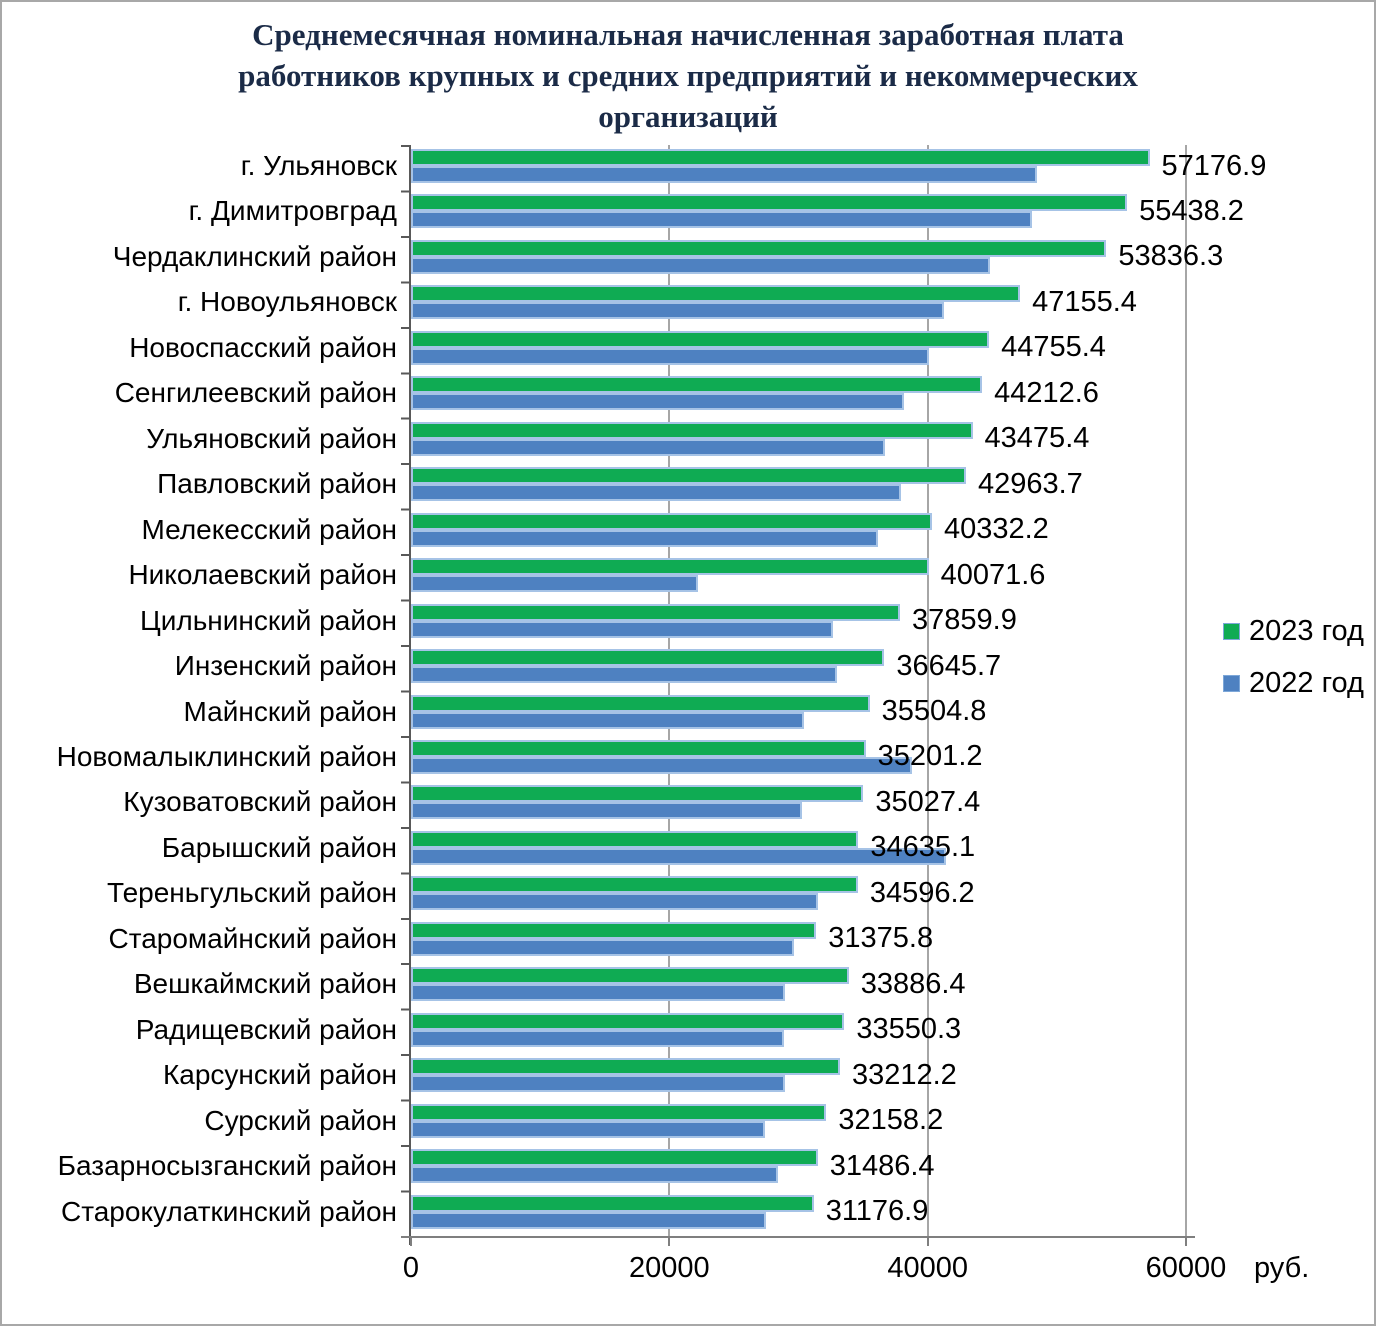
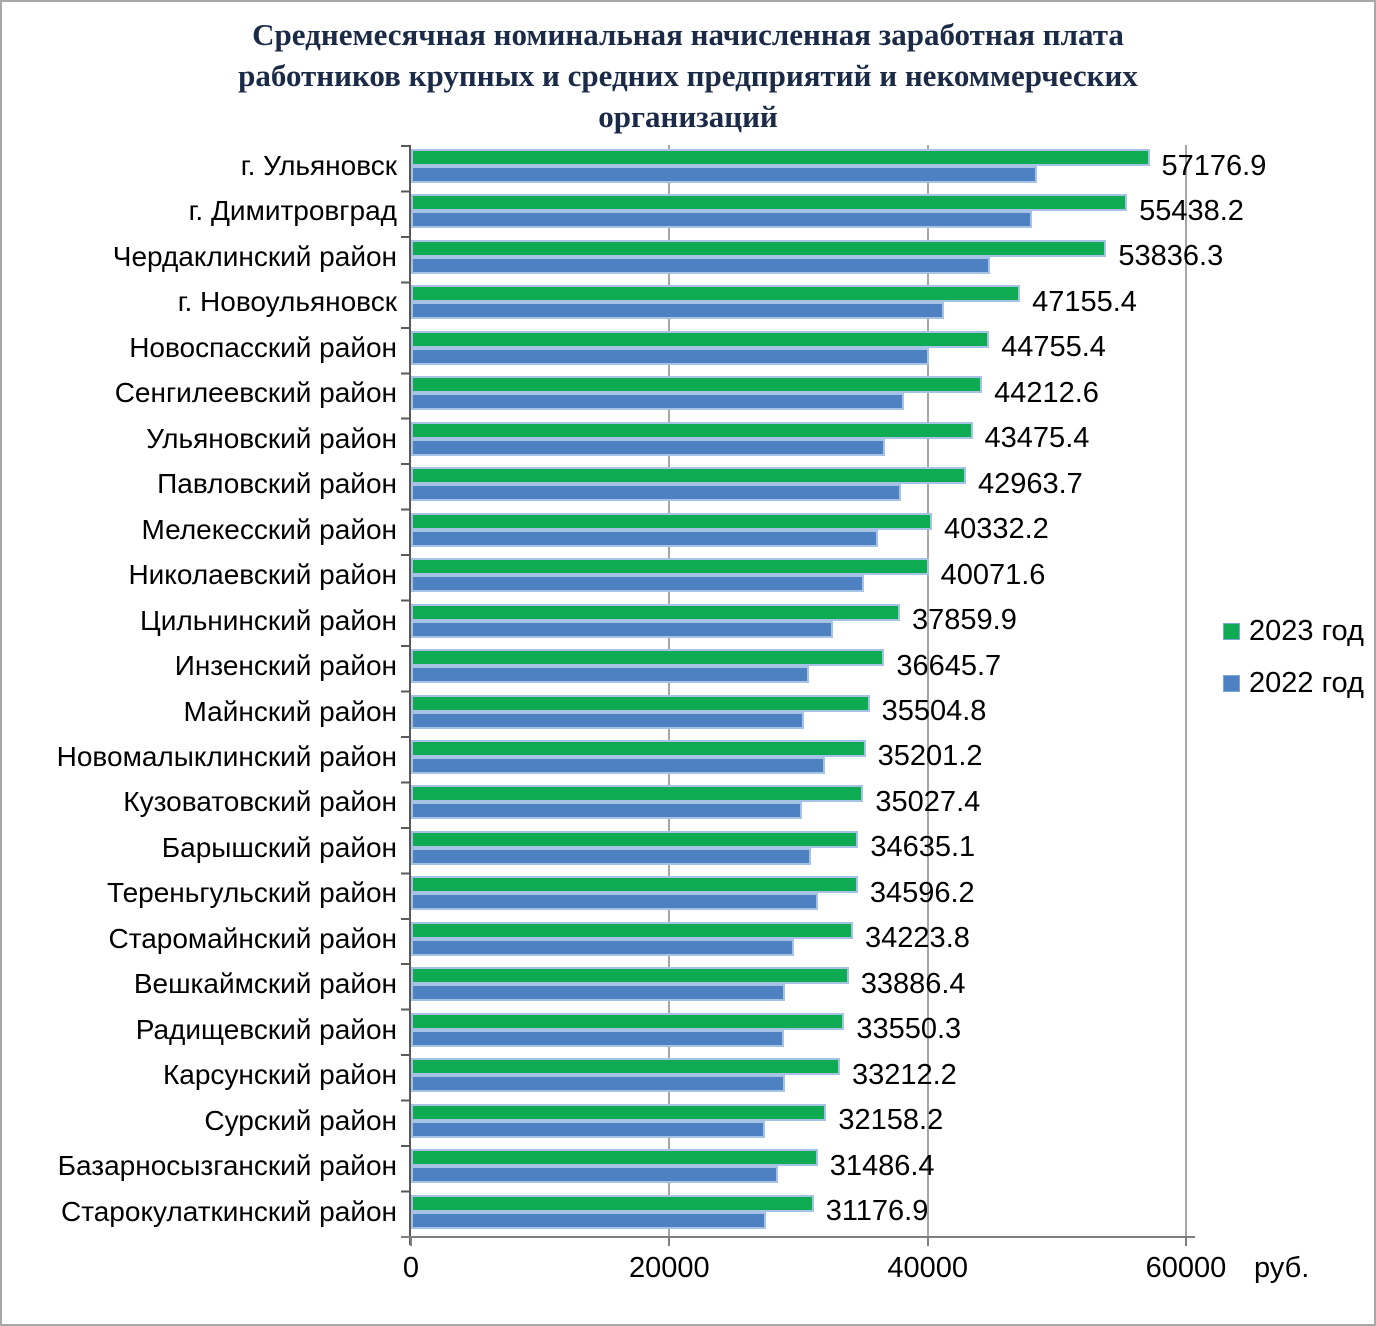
2022 год/Николаевский район: 22200 -> 35100
2022 год/Инзенский район: 33000 -> 30800
2022 год/Новомалыклинский район: 38800 -> 32000
2022 год/Барышский район: 41400 -> 31000
2023 год/Старомайнский район: 31375.8 -> 34223.8
